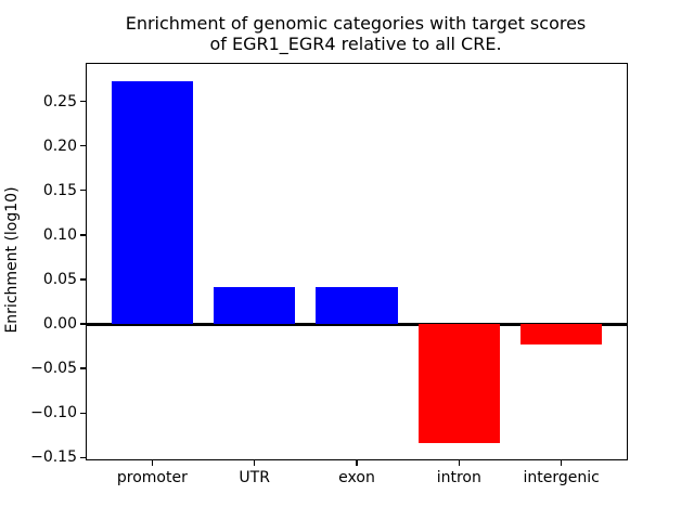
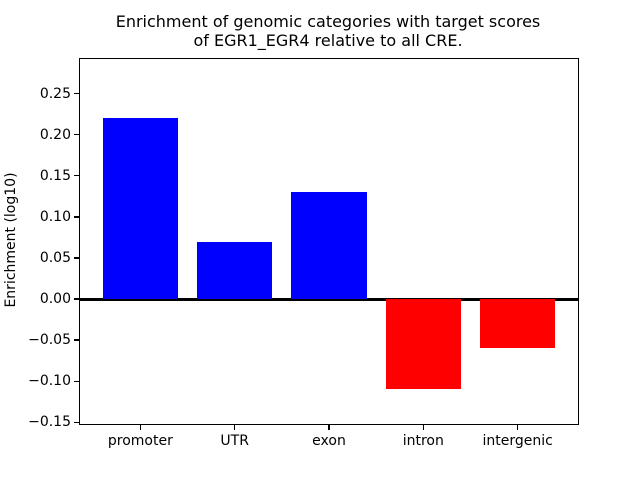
promoter: 0.27 -> 0.22
UTR: 0.04 -> 0.07
exon: 0.04 -> 0.13
intron: -0.13 -> -0.11
intergenic: -0.02 -> -0.06
